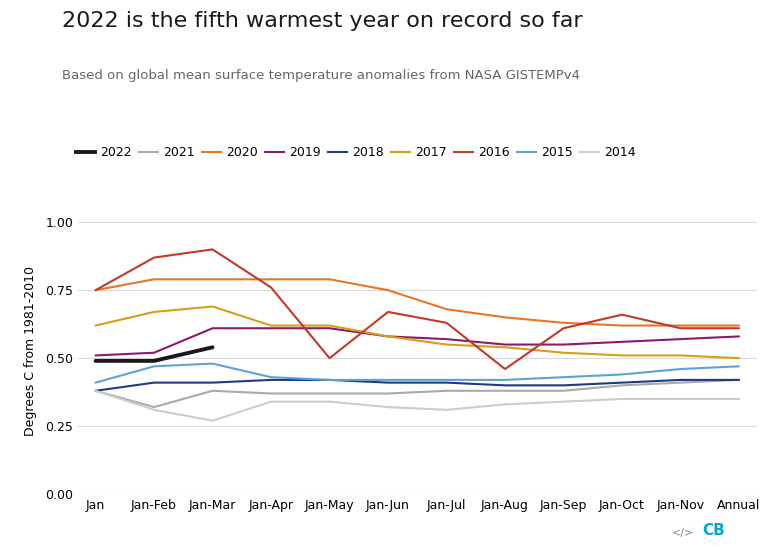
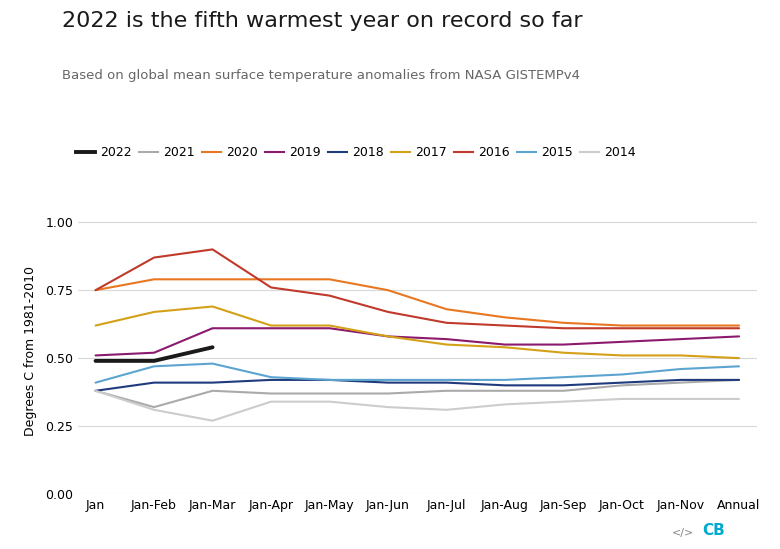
2016/Jan-May: 0.50 -> 0.73
2016/Jan-Aug: 0.46 -> 0.62
2016/Jan-Oct: 0.66 -> 0.61
